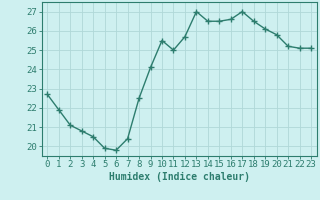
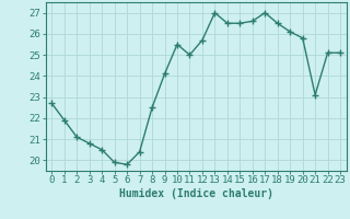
21: 25.2 -> 23.1
